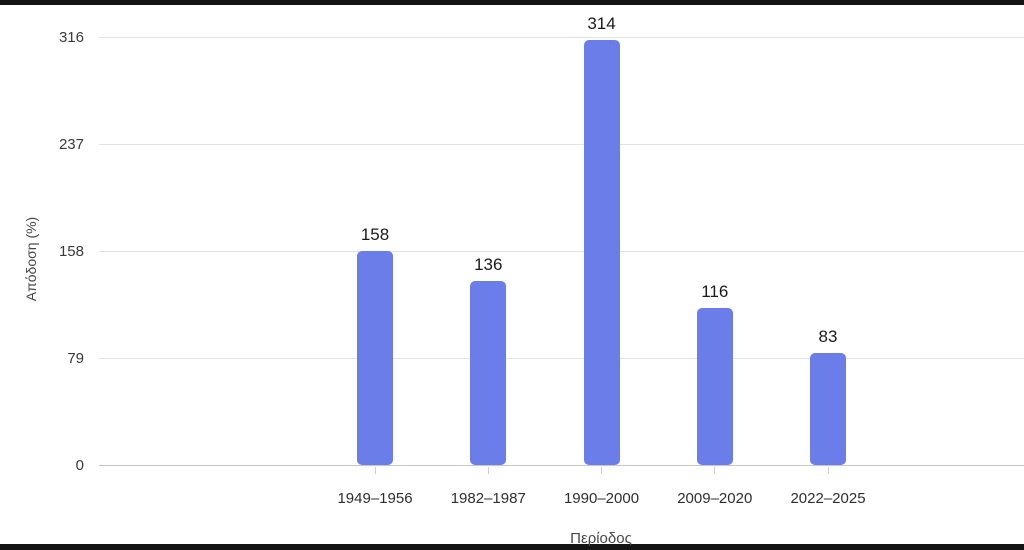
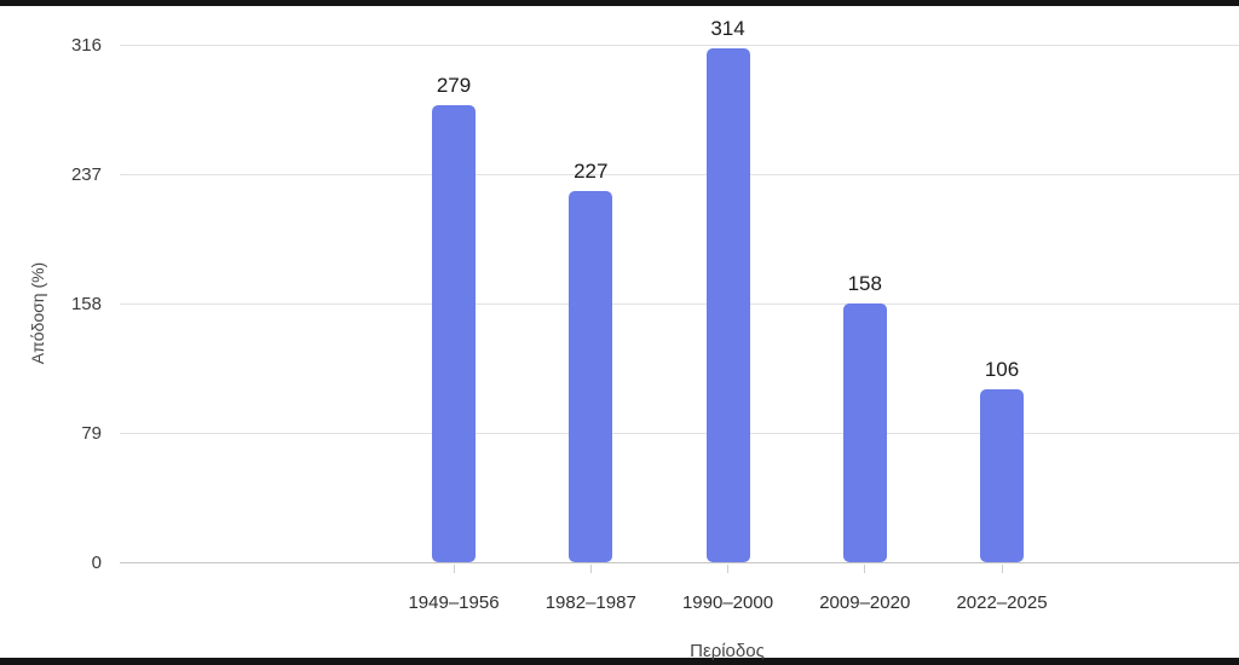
1949–1956: 158 -> 279
1982–1987: 136 -> 227
2009–2020: 116 -> 158
2022–2025: 83 -> 106
